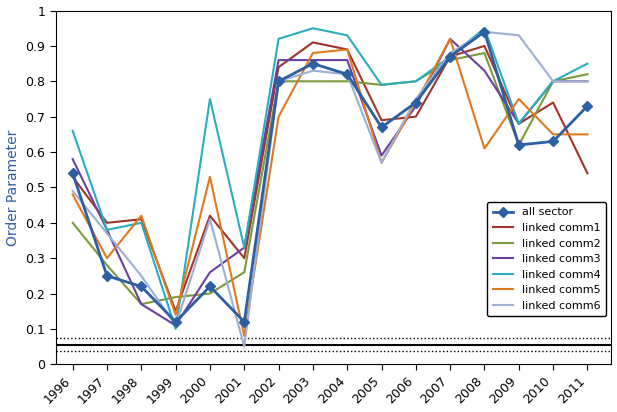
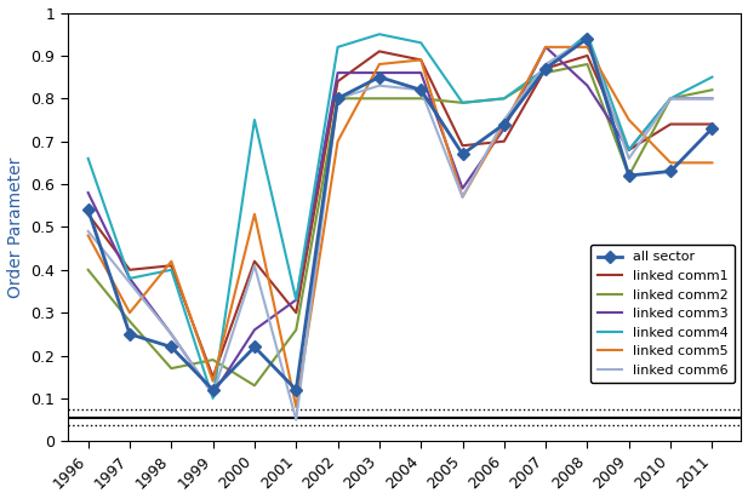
linked comm3/1998: 0.17 -> 0.25
linked comm2/2000: 0.20 -> 0.13
linked comm5/2008: 0.61 -> 0.92
linked comm6/2009: 0.93 -> 0.66
linked comm1/2011: 0.54 -> 0.74
